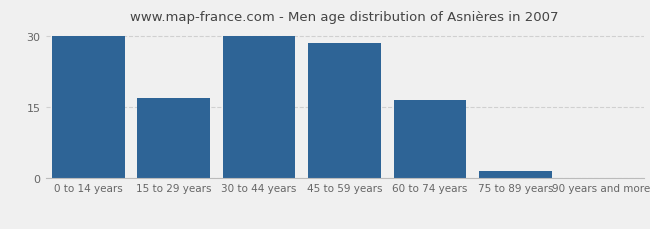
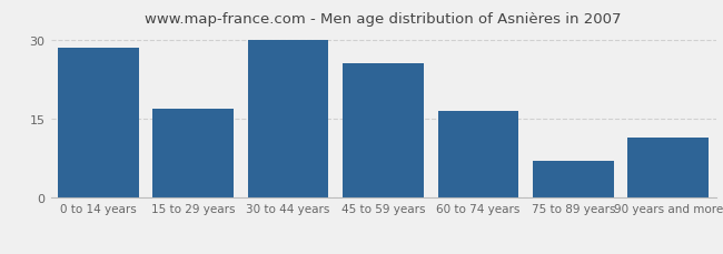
0 to 14 years: 30.1 -> 28.5
45 to 59 years: 28.6 -> 25.5
75 to 89 years: 1.5 -> 7.0
90 years and more: 0.1 -> 11.5
